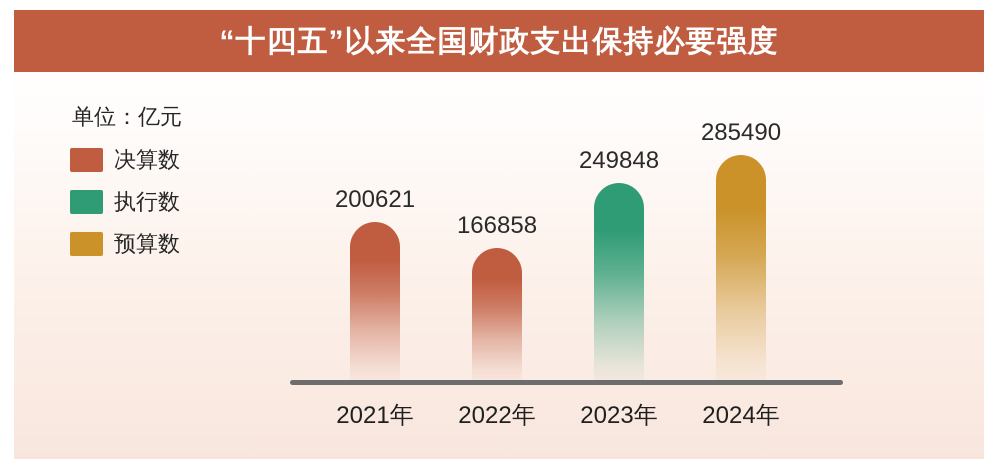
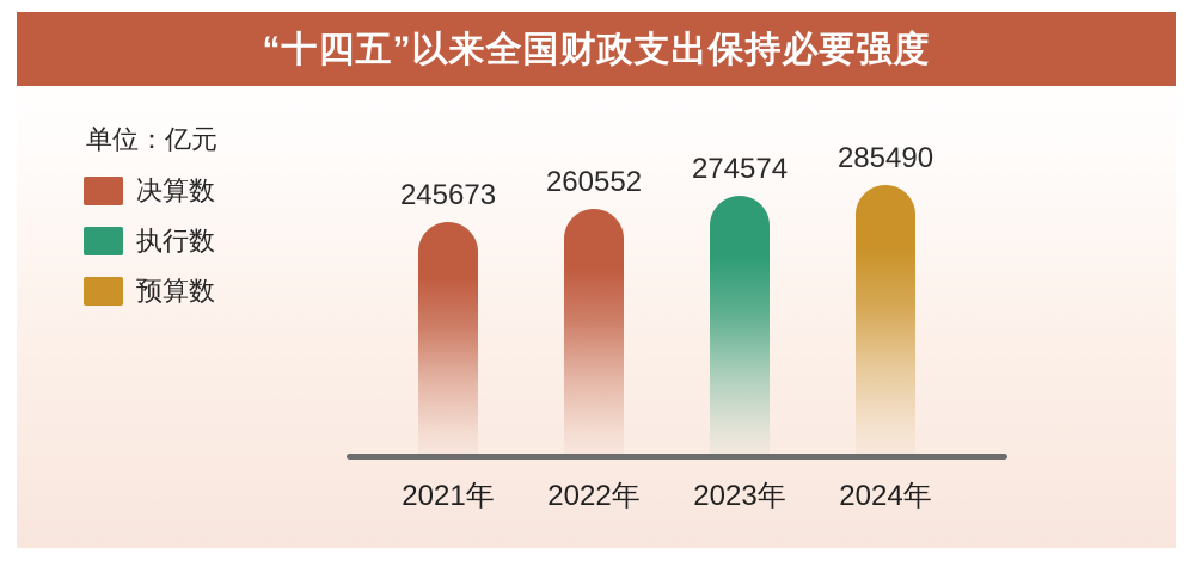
2021年: 200621 -> 245673
2022年: 166858 -> 260552
2023年: 249848 -> 274574
